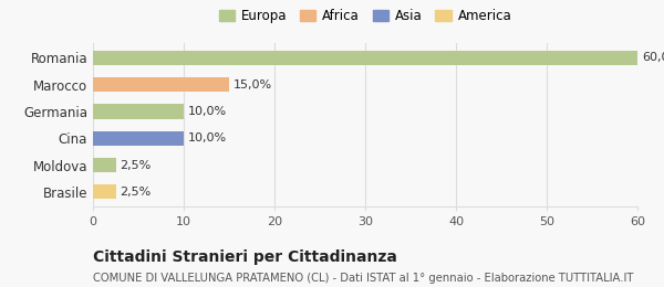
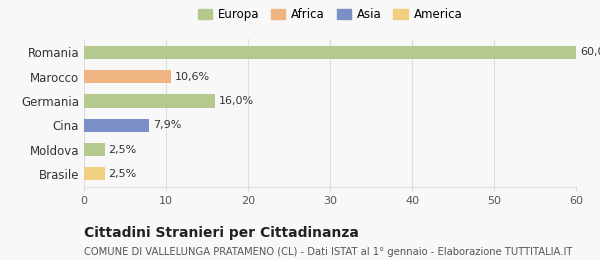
Marocco: 15,0% -> 10,6%
Germania: 10,0% -> 16,0%
Cina: 10,0% -> 7,9%
